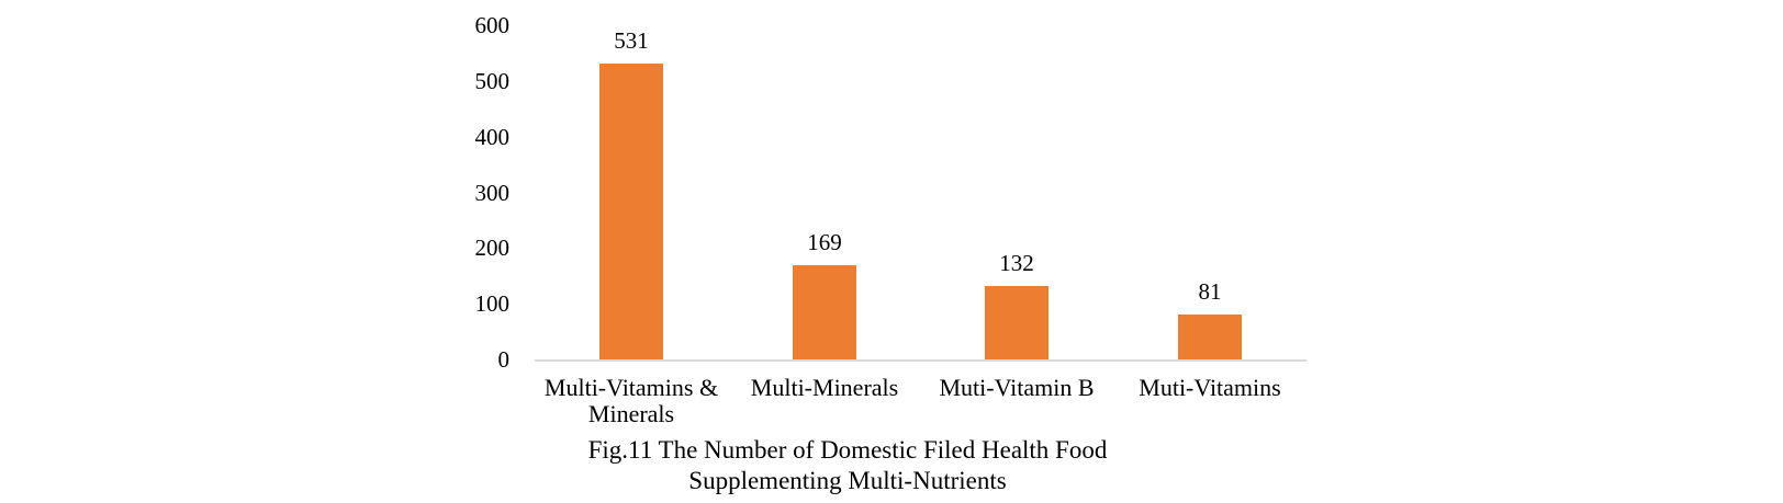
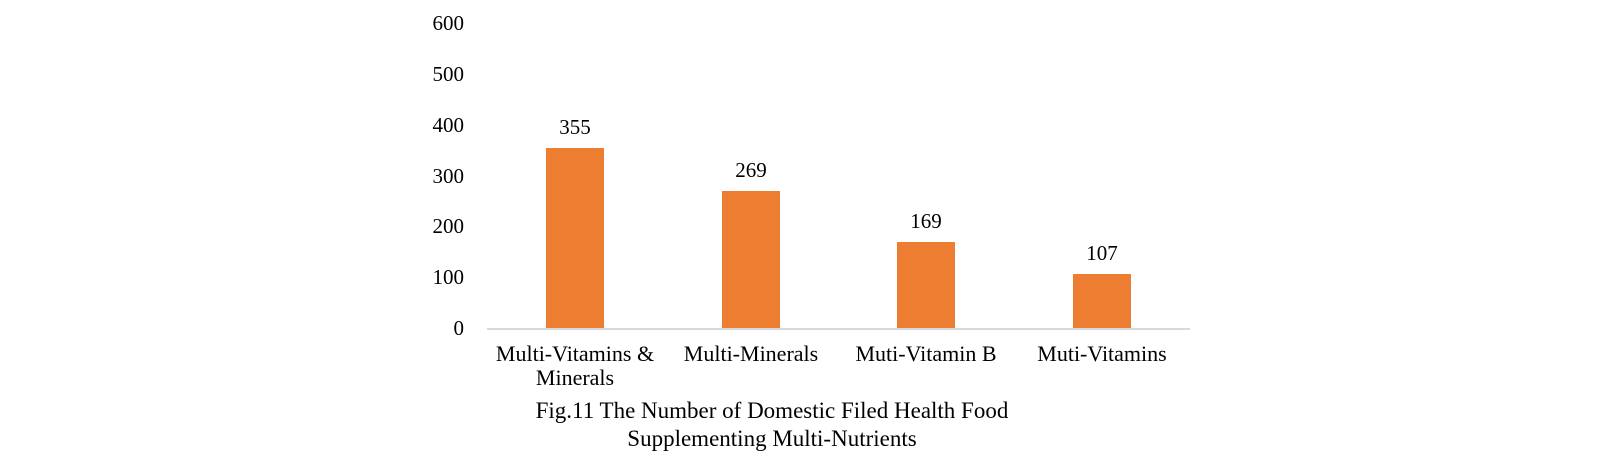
Multi-Vitamins & Minerals: 531 -> 355
Multi-Minerals: 169 -> 269
Muti-Vitamin B: 132 -> 169
Muti-Vitamins: 81 -> 107
